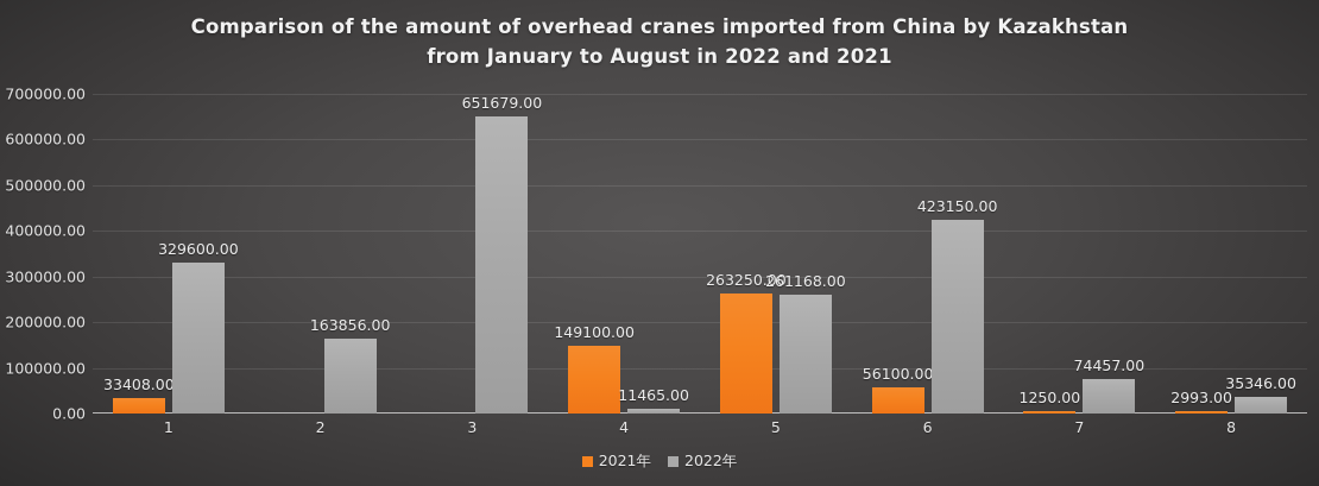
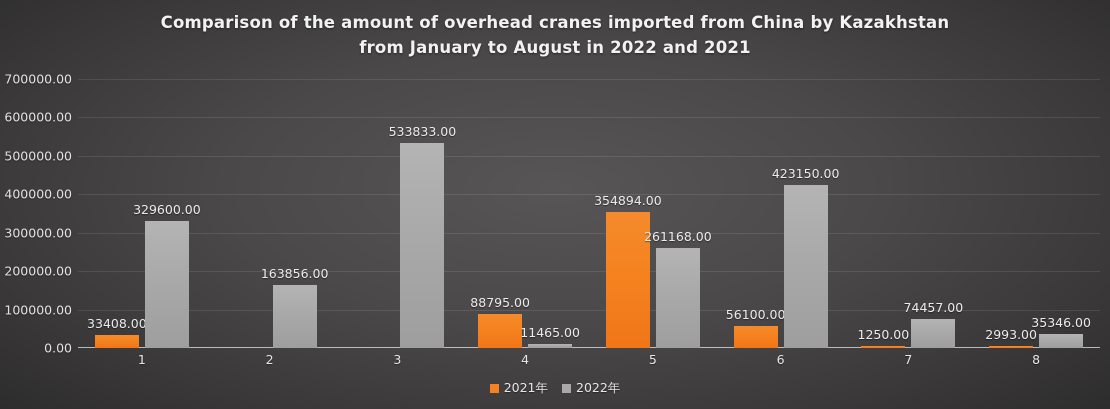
2022年/3: 651679.00 -> 533833.00
2021年/4: 149100.00 -> 88795.00
2021年/5: 263250.00 -> 354894.00
